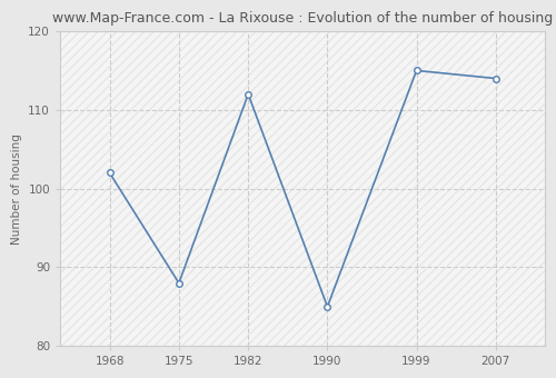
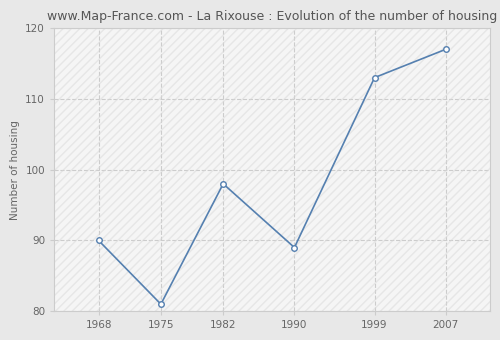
1968: 102 -> 90
1975: 88 -> 81
1982: 112 -> 98
1990: 85 -> 89
1999: 115 -> 113
2007: 114 -> 117
